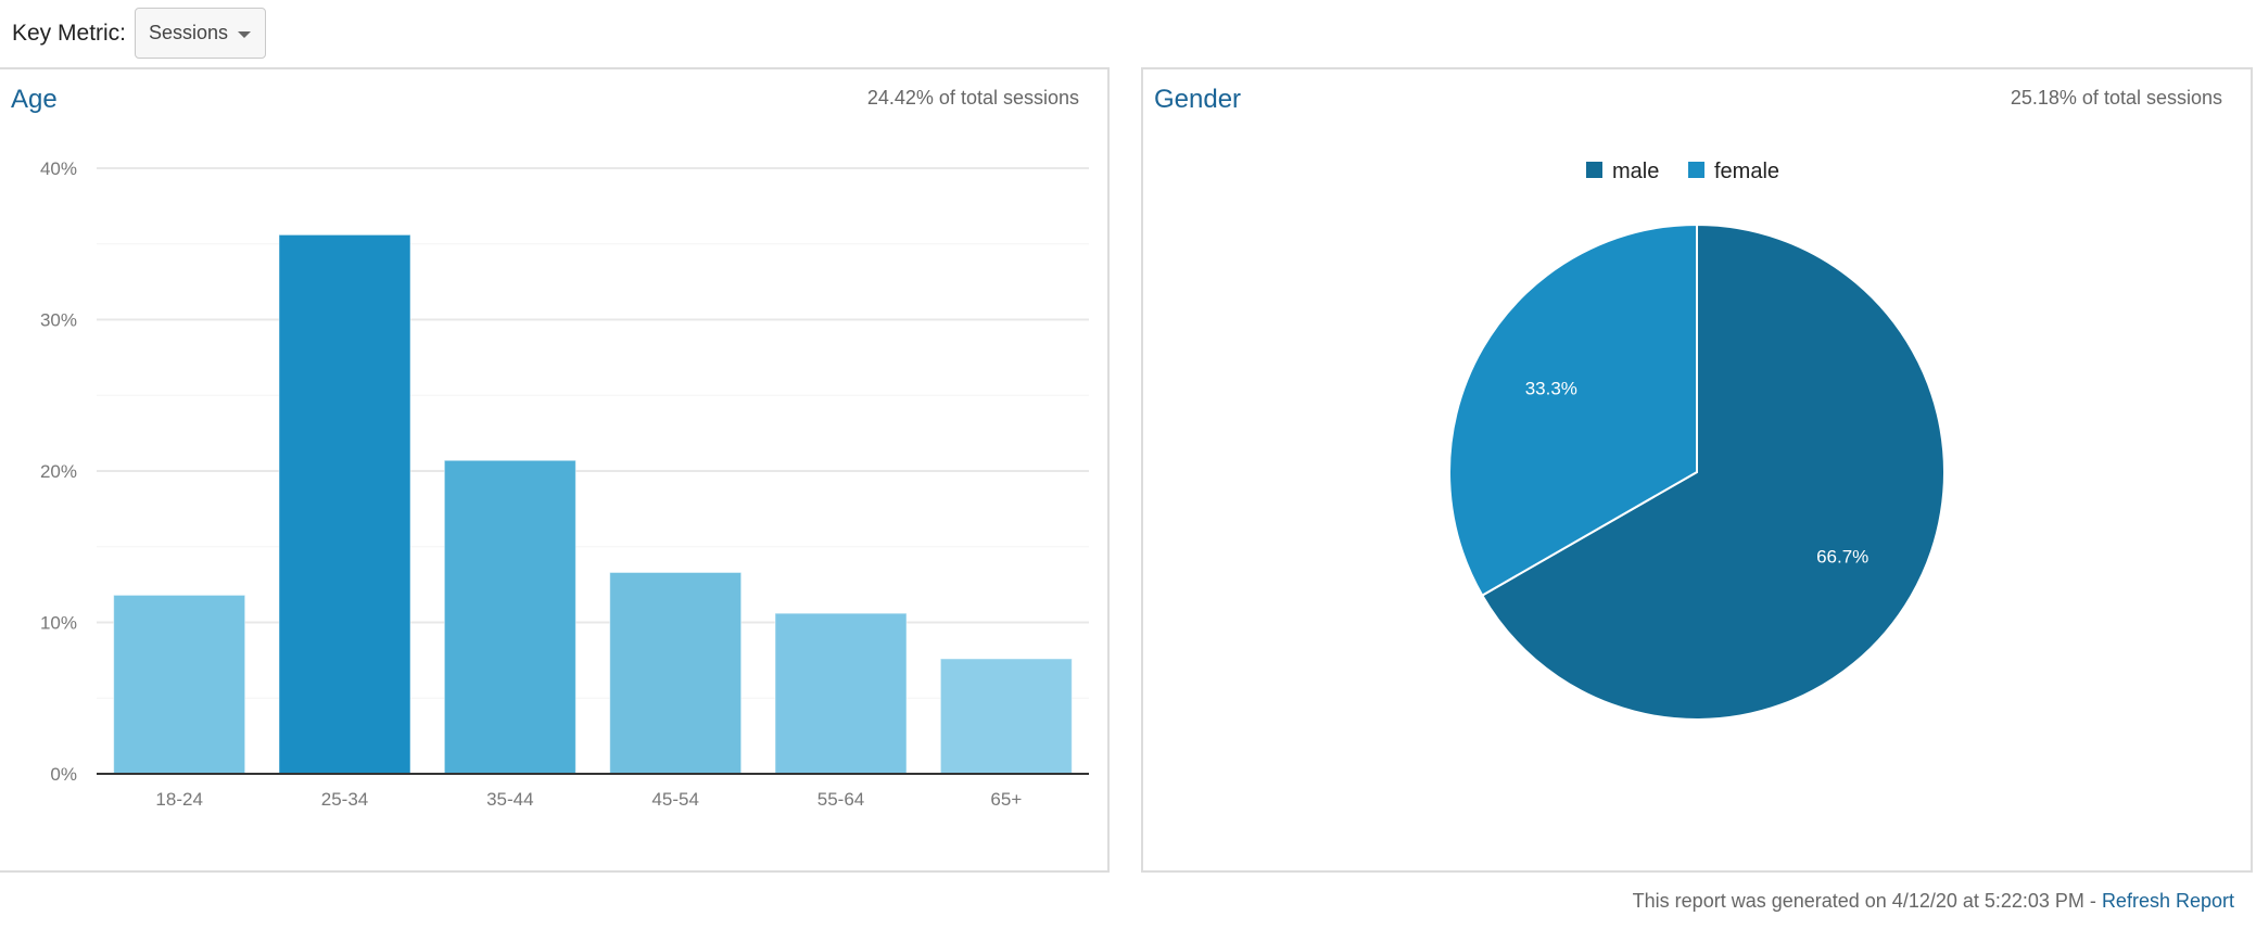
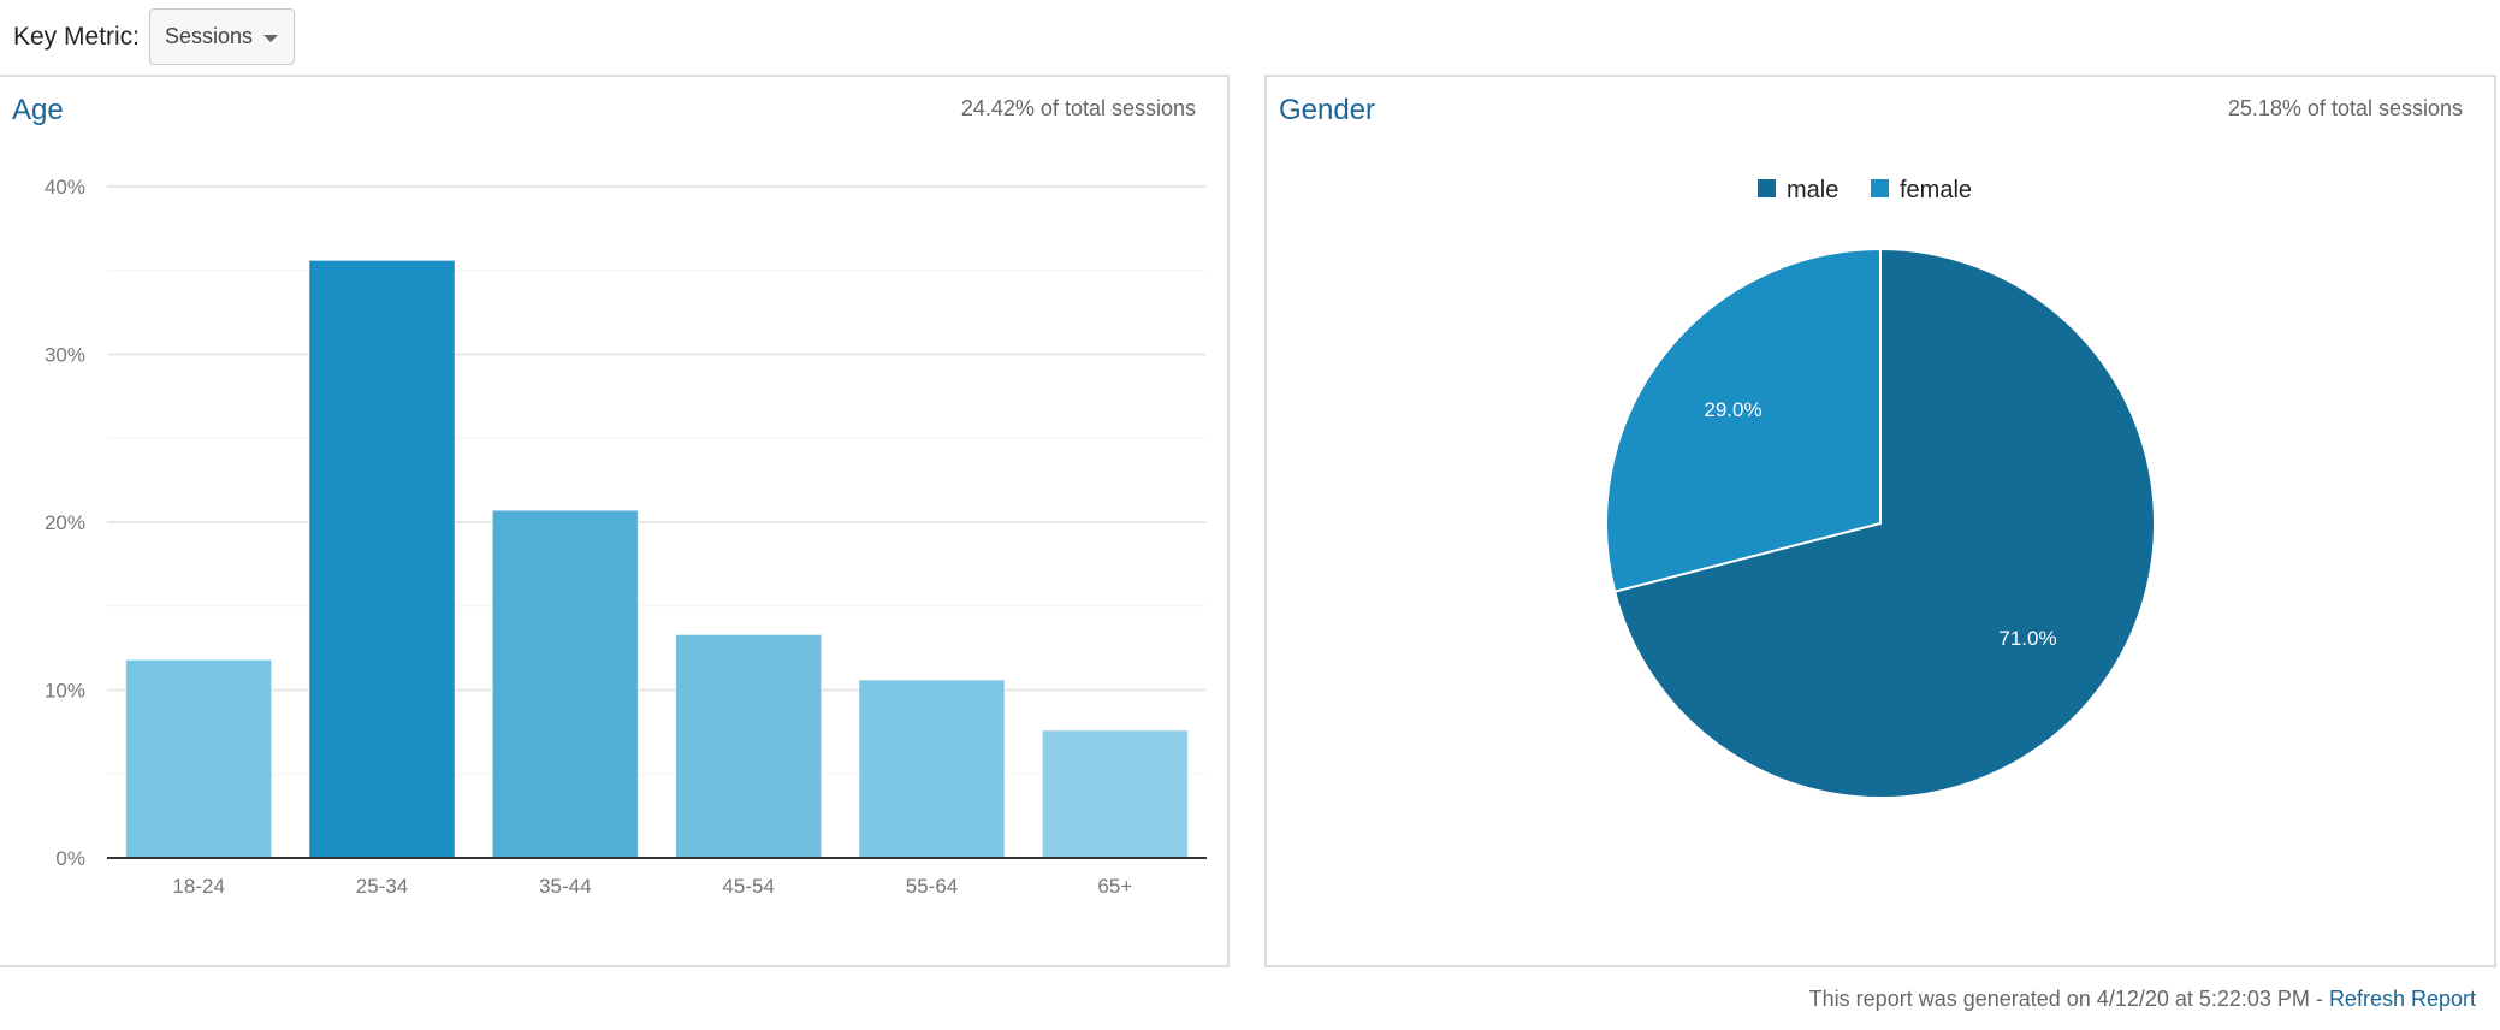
Gender/male: 66.7% -> 71.0%
Gender/female: 33.3% -> 29.0%
